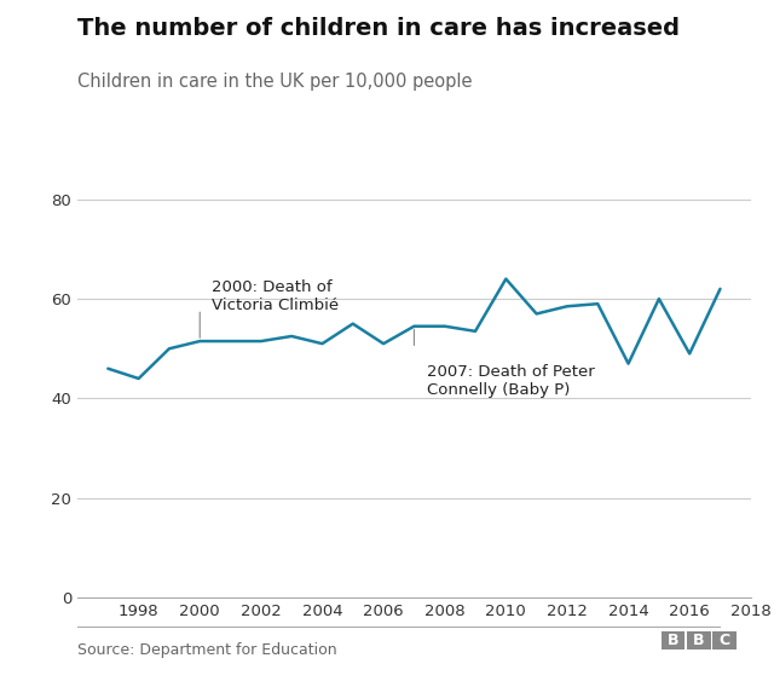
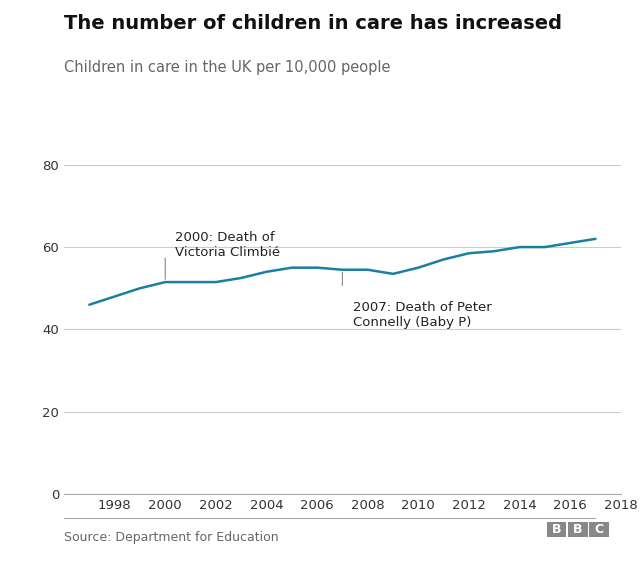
1998: 44.0 -> 48.0
2004: 51.0 -> 54.0
2006: 51.0 -> 55.0
2010: 64.0 -> 55.0
2014: 47.0 -> 60.0
2016: 49.0 -> 61.0
